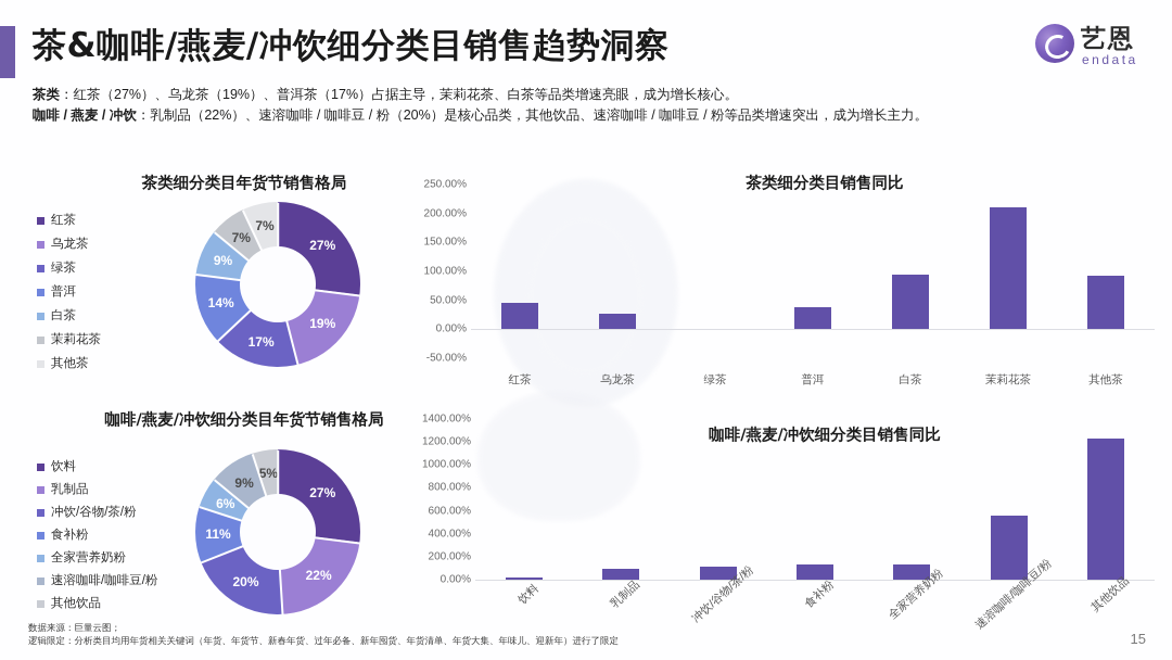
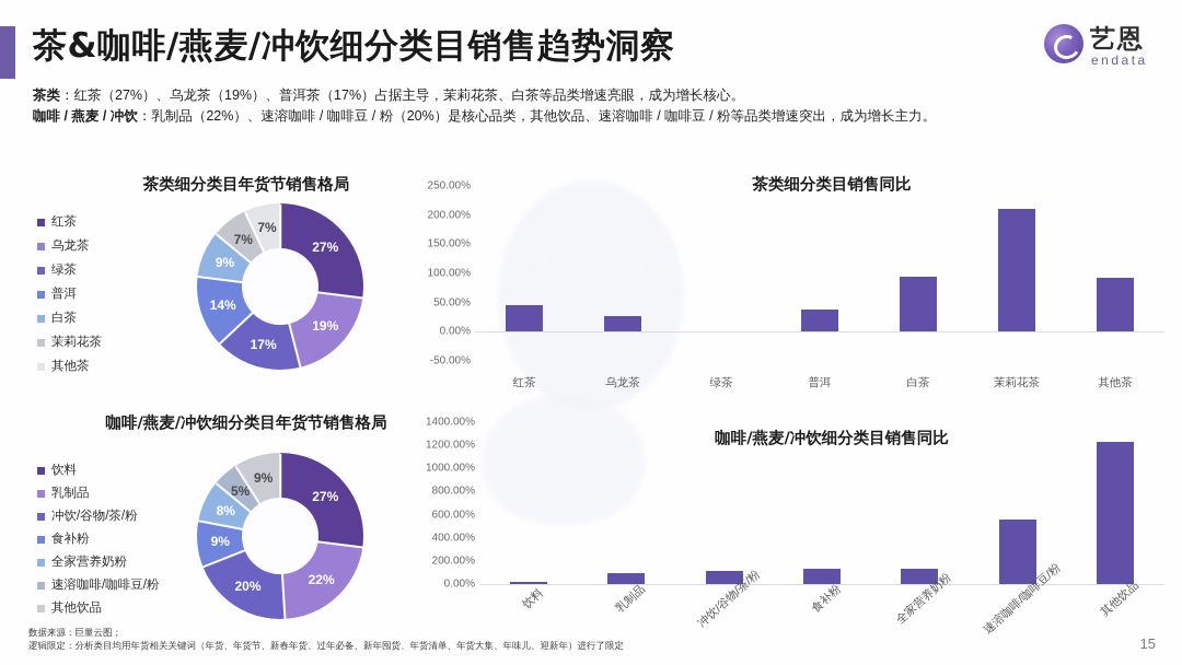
咖啡/燕麦/冲饮细分类目年货节销售格局/食补粉: 11% -> 9%
咖啡/燕麦/冲饮细分类目年货节销售格局/全家营养奶粉: 6% -> 8%
咖啡/燕麦/冲饮细分类目年货节销售格局/速溶咖啡/咖啡豆/粉: 9% -> 5%
咖啡/燕麦/冲饮细分类目年货节销售格局/其他饮品: 5% -> 9%
